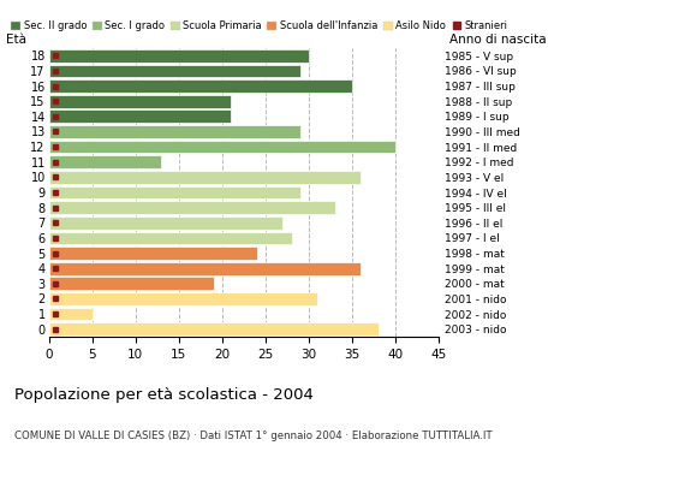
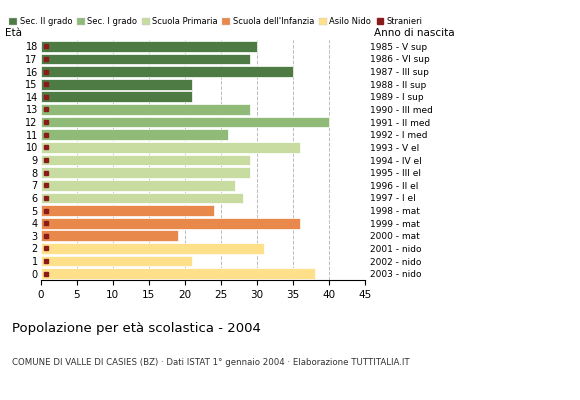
11: 13 -> 26
8: 33 -> 29
1: 5 -> 21
